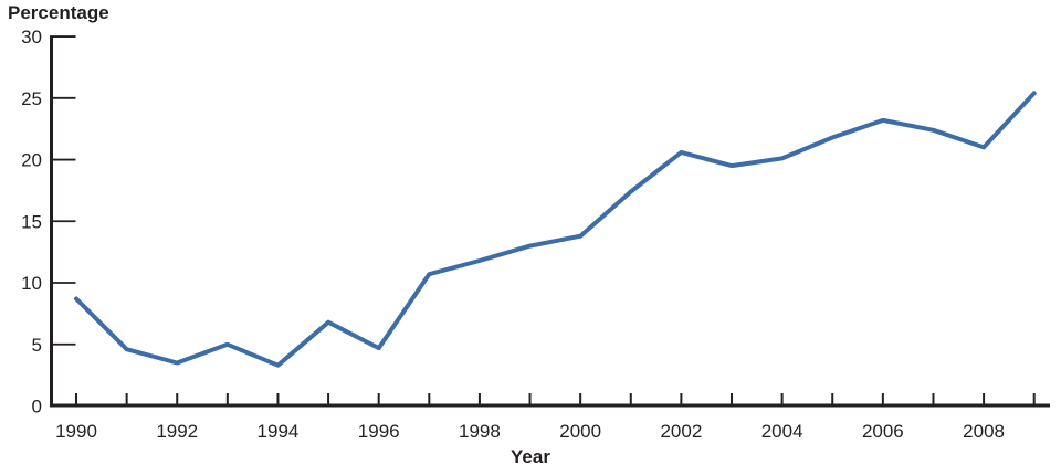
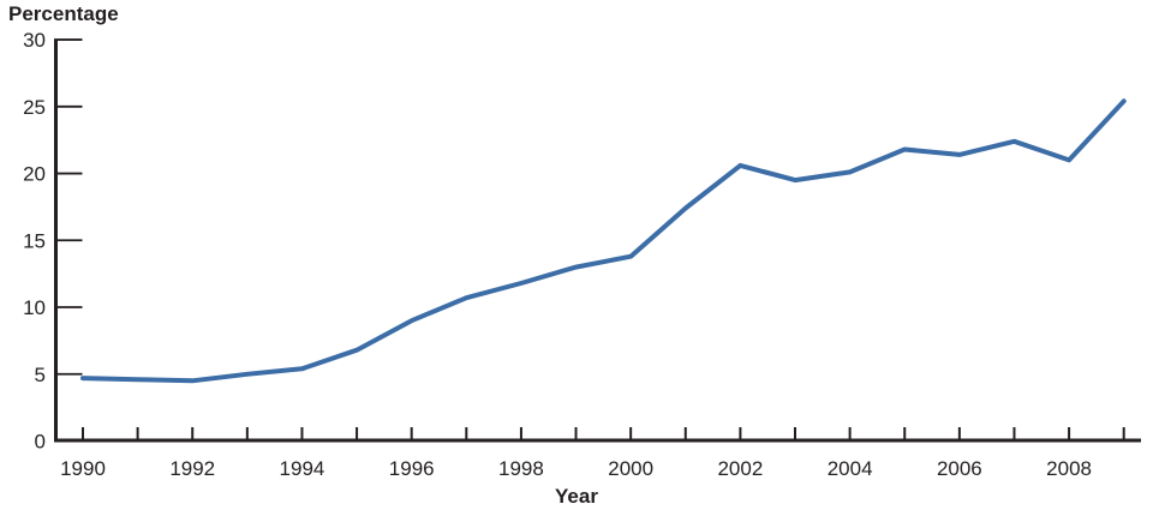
1990: 8.7 -> 4.7
1992: 3.5 -> 4.5
1994: 3.3 -> 5.4
1996: 4.7 -> 9.0
2006: 23.2 -> 21.4
